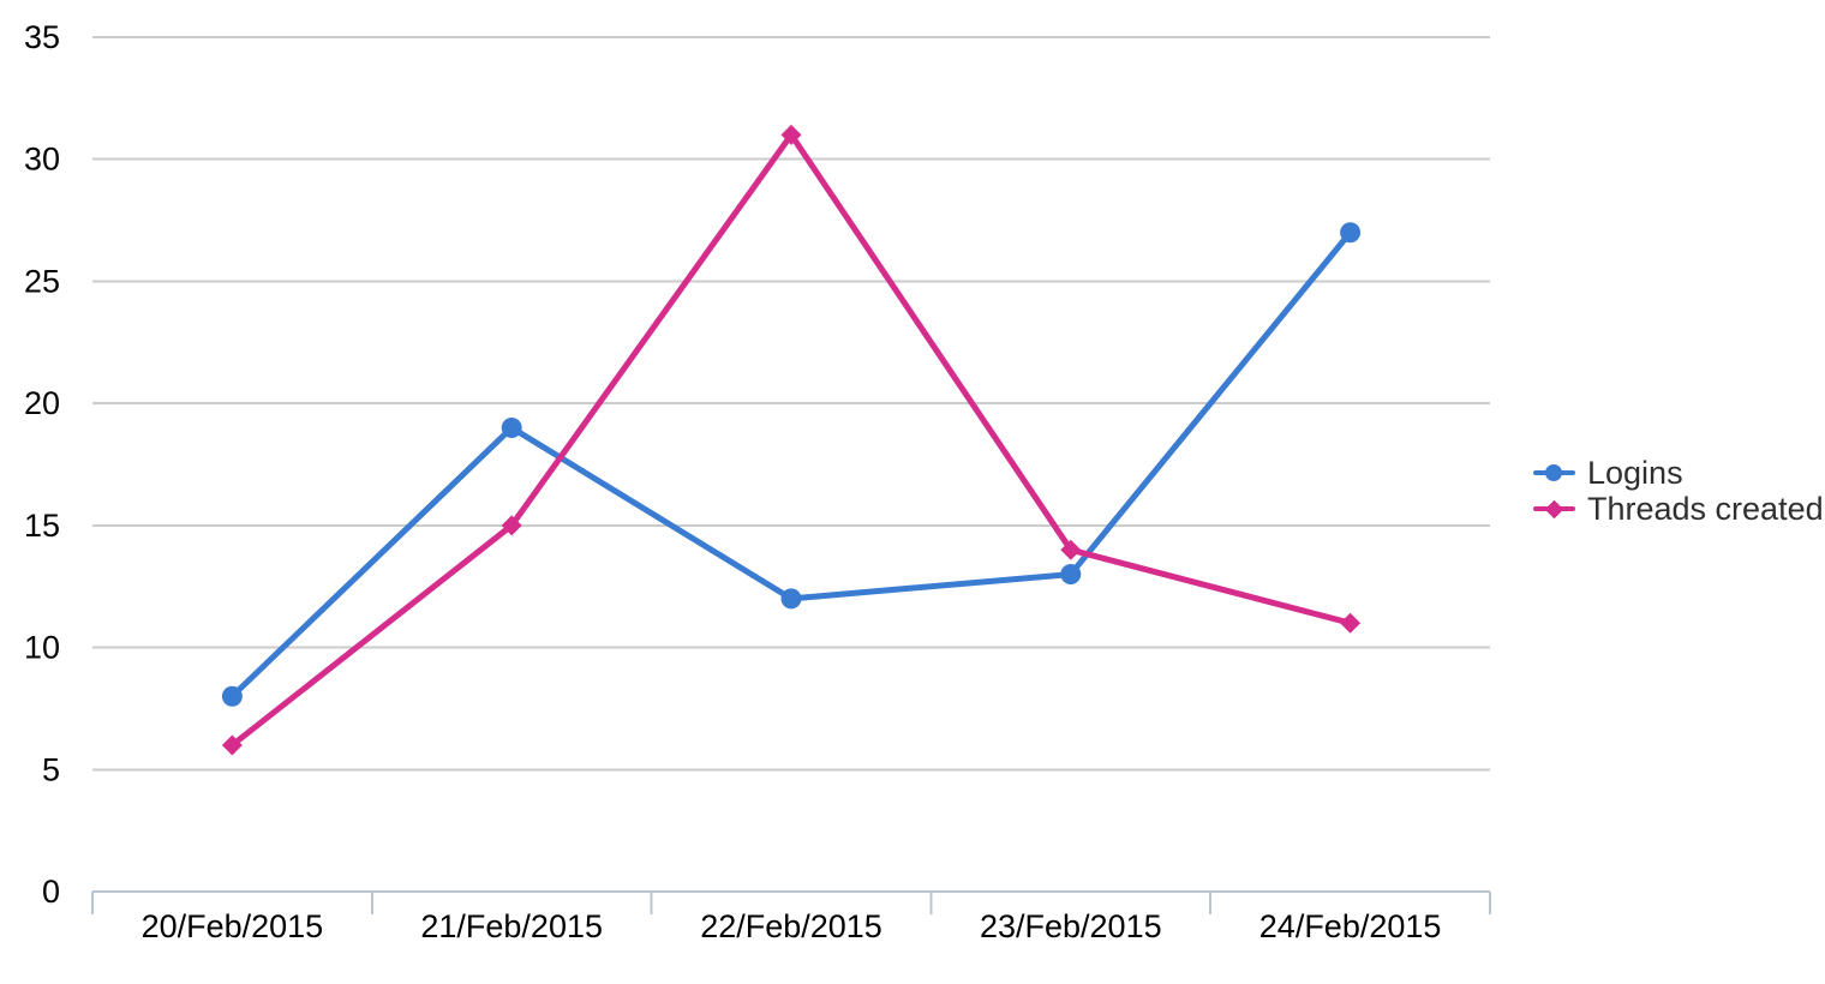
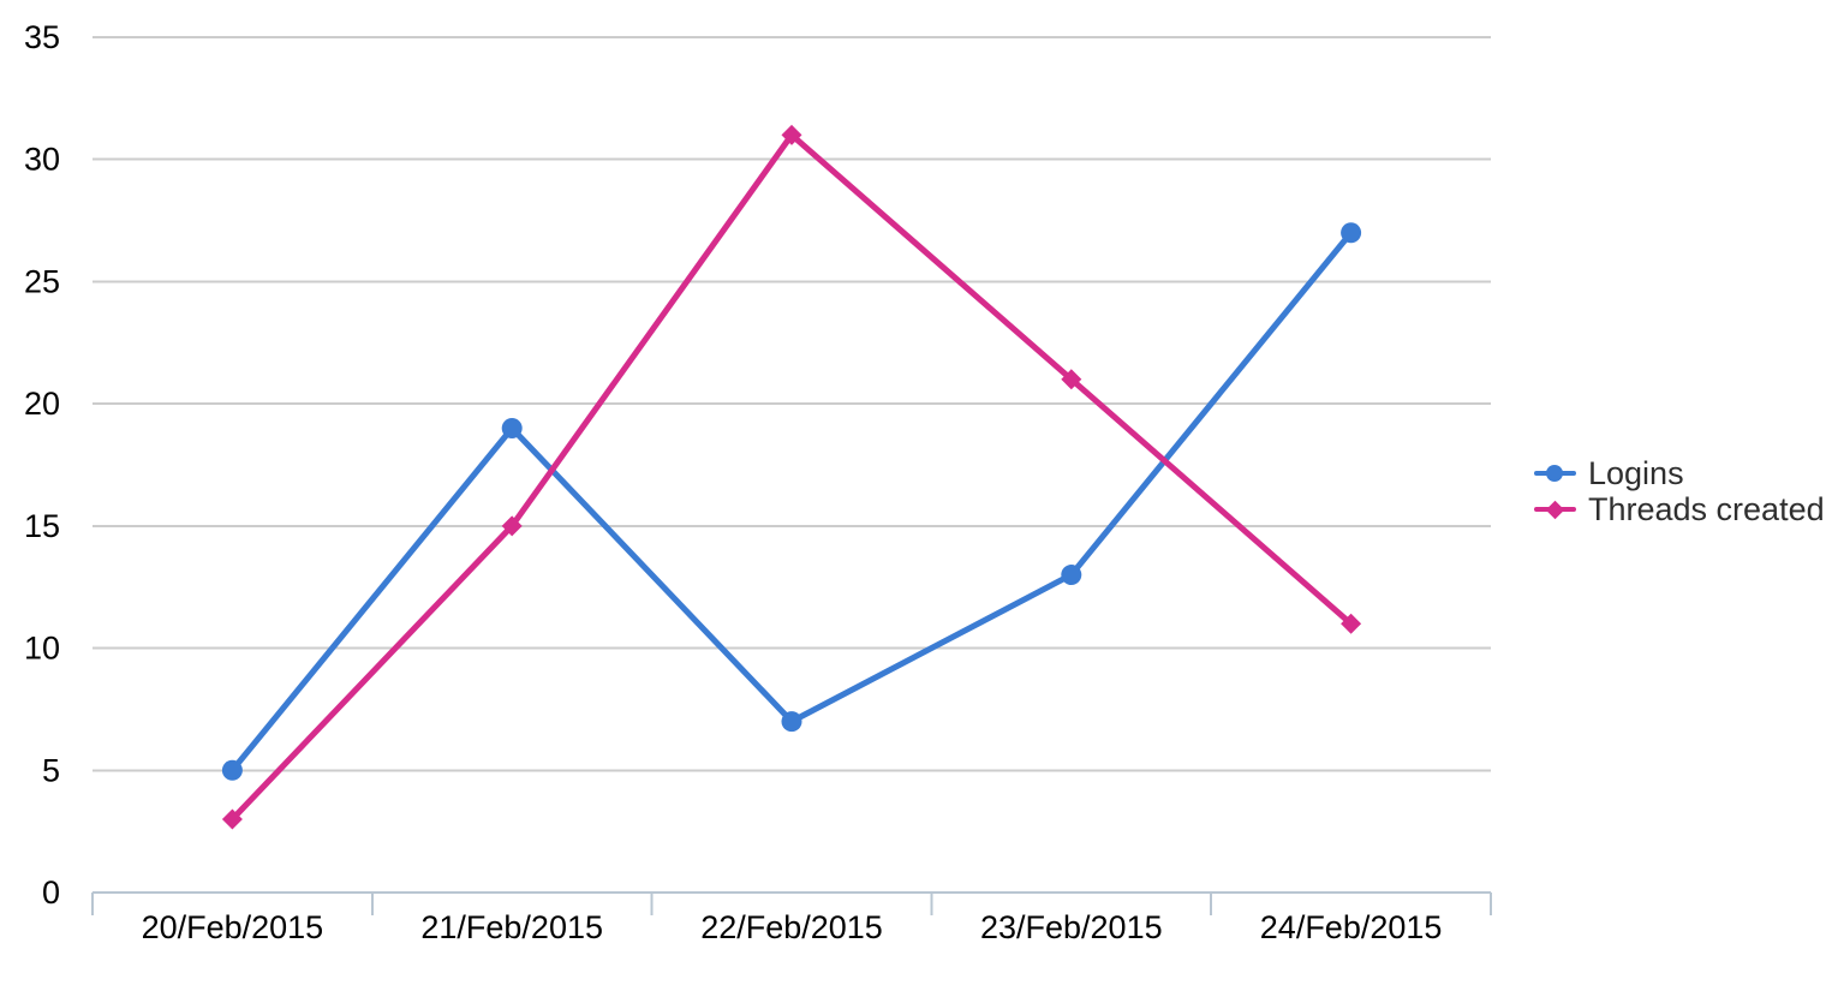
Logins/20/Feb/2015: 8 -> 5
Threads created/20/Feb/2015: 6 -> 3
Logins/22/Feb/2015: 12 -> 7
Threads created/23/Feb/2015: 14 -> 21
